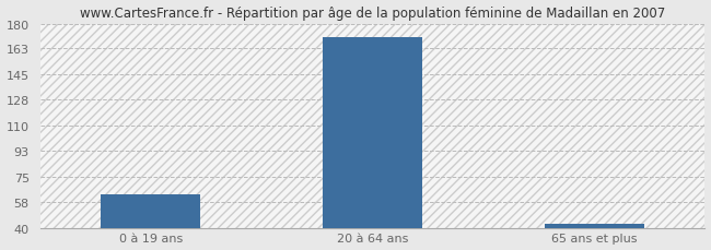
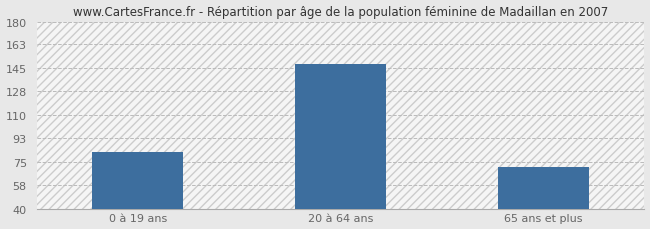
0 à 19 ans: 63 -> 82
20 à 64 ans: 171 -> 148
65 ans et plus: 43 -> 71
